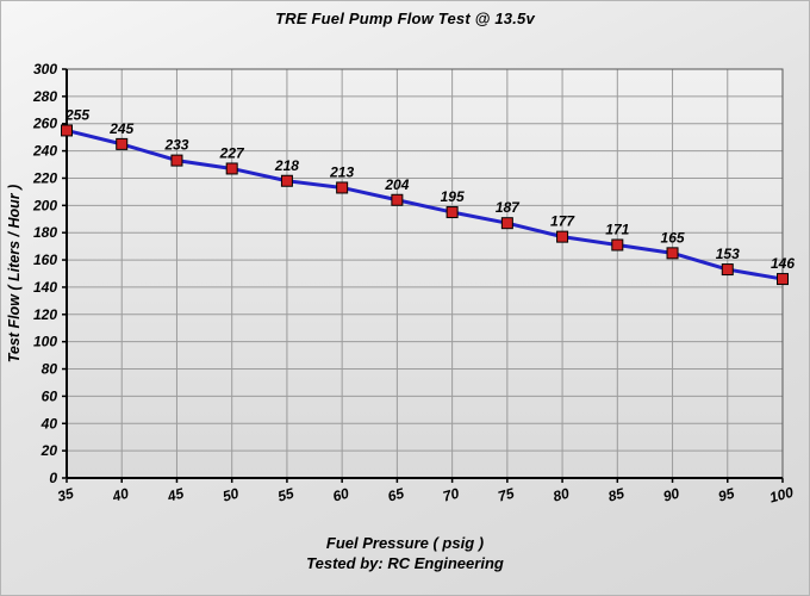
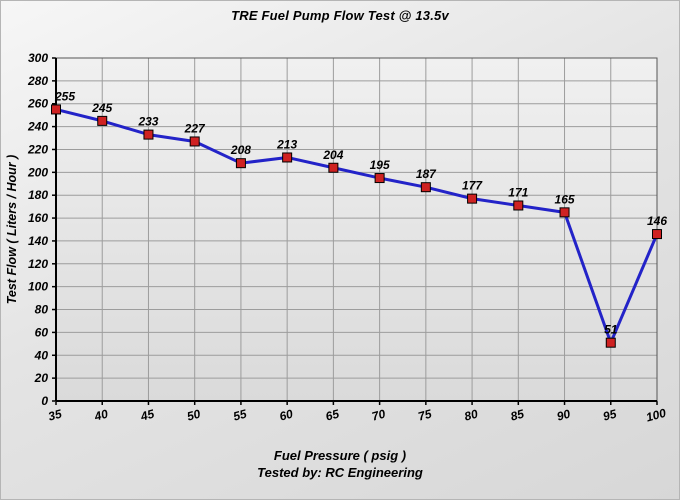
55: 218 -> 208
95: 153 -> 51
